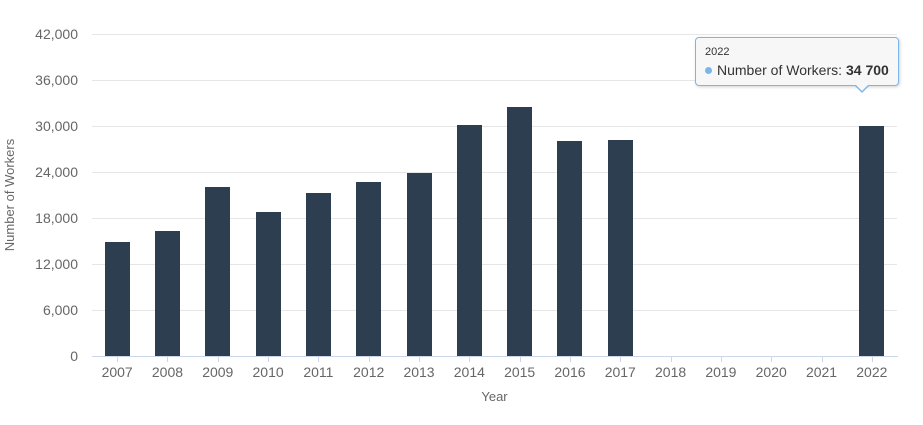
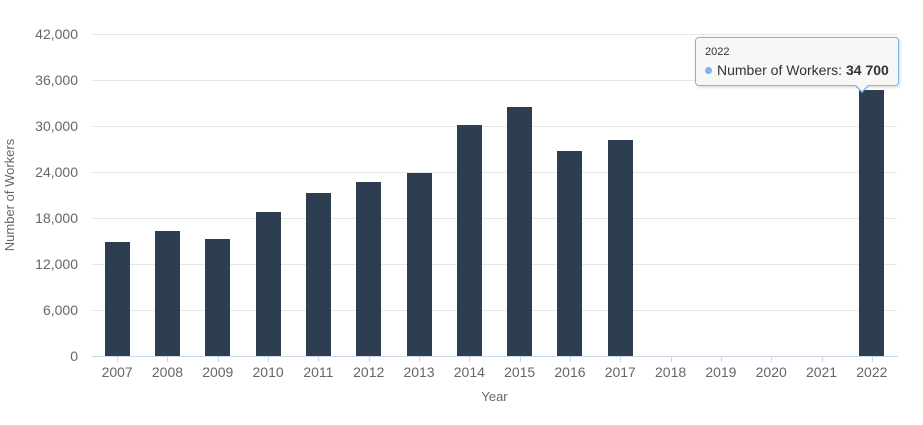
2009: 22000 -> 15000
2016: 28000 -> 27000
2022: 30000 -> 35000
